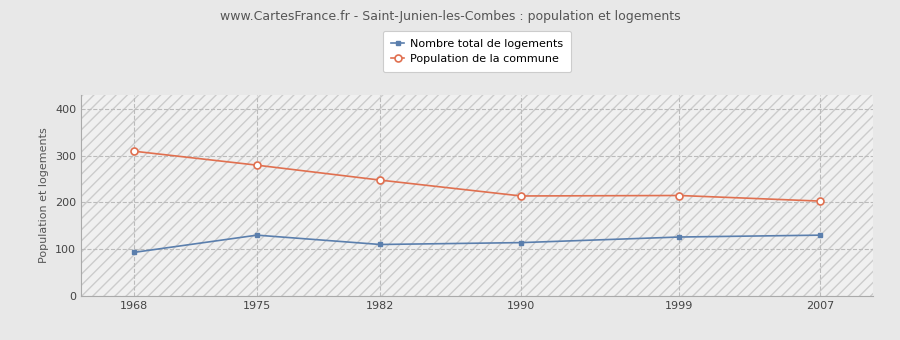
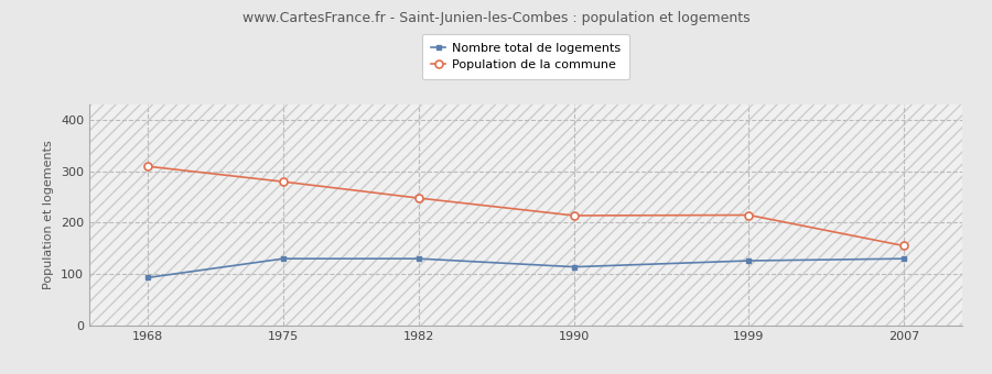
Nombre total de logements/1982: 110 -> 130
Population de la commune/2007: 203 -> 155
